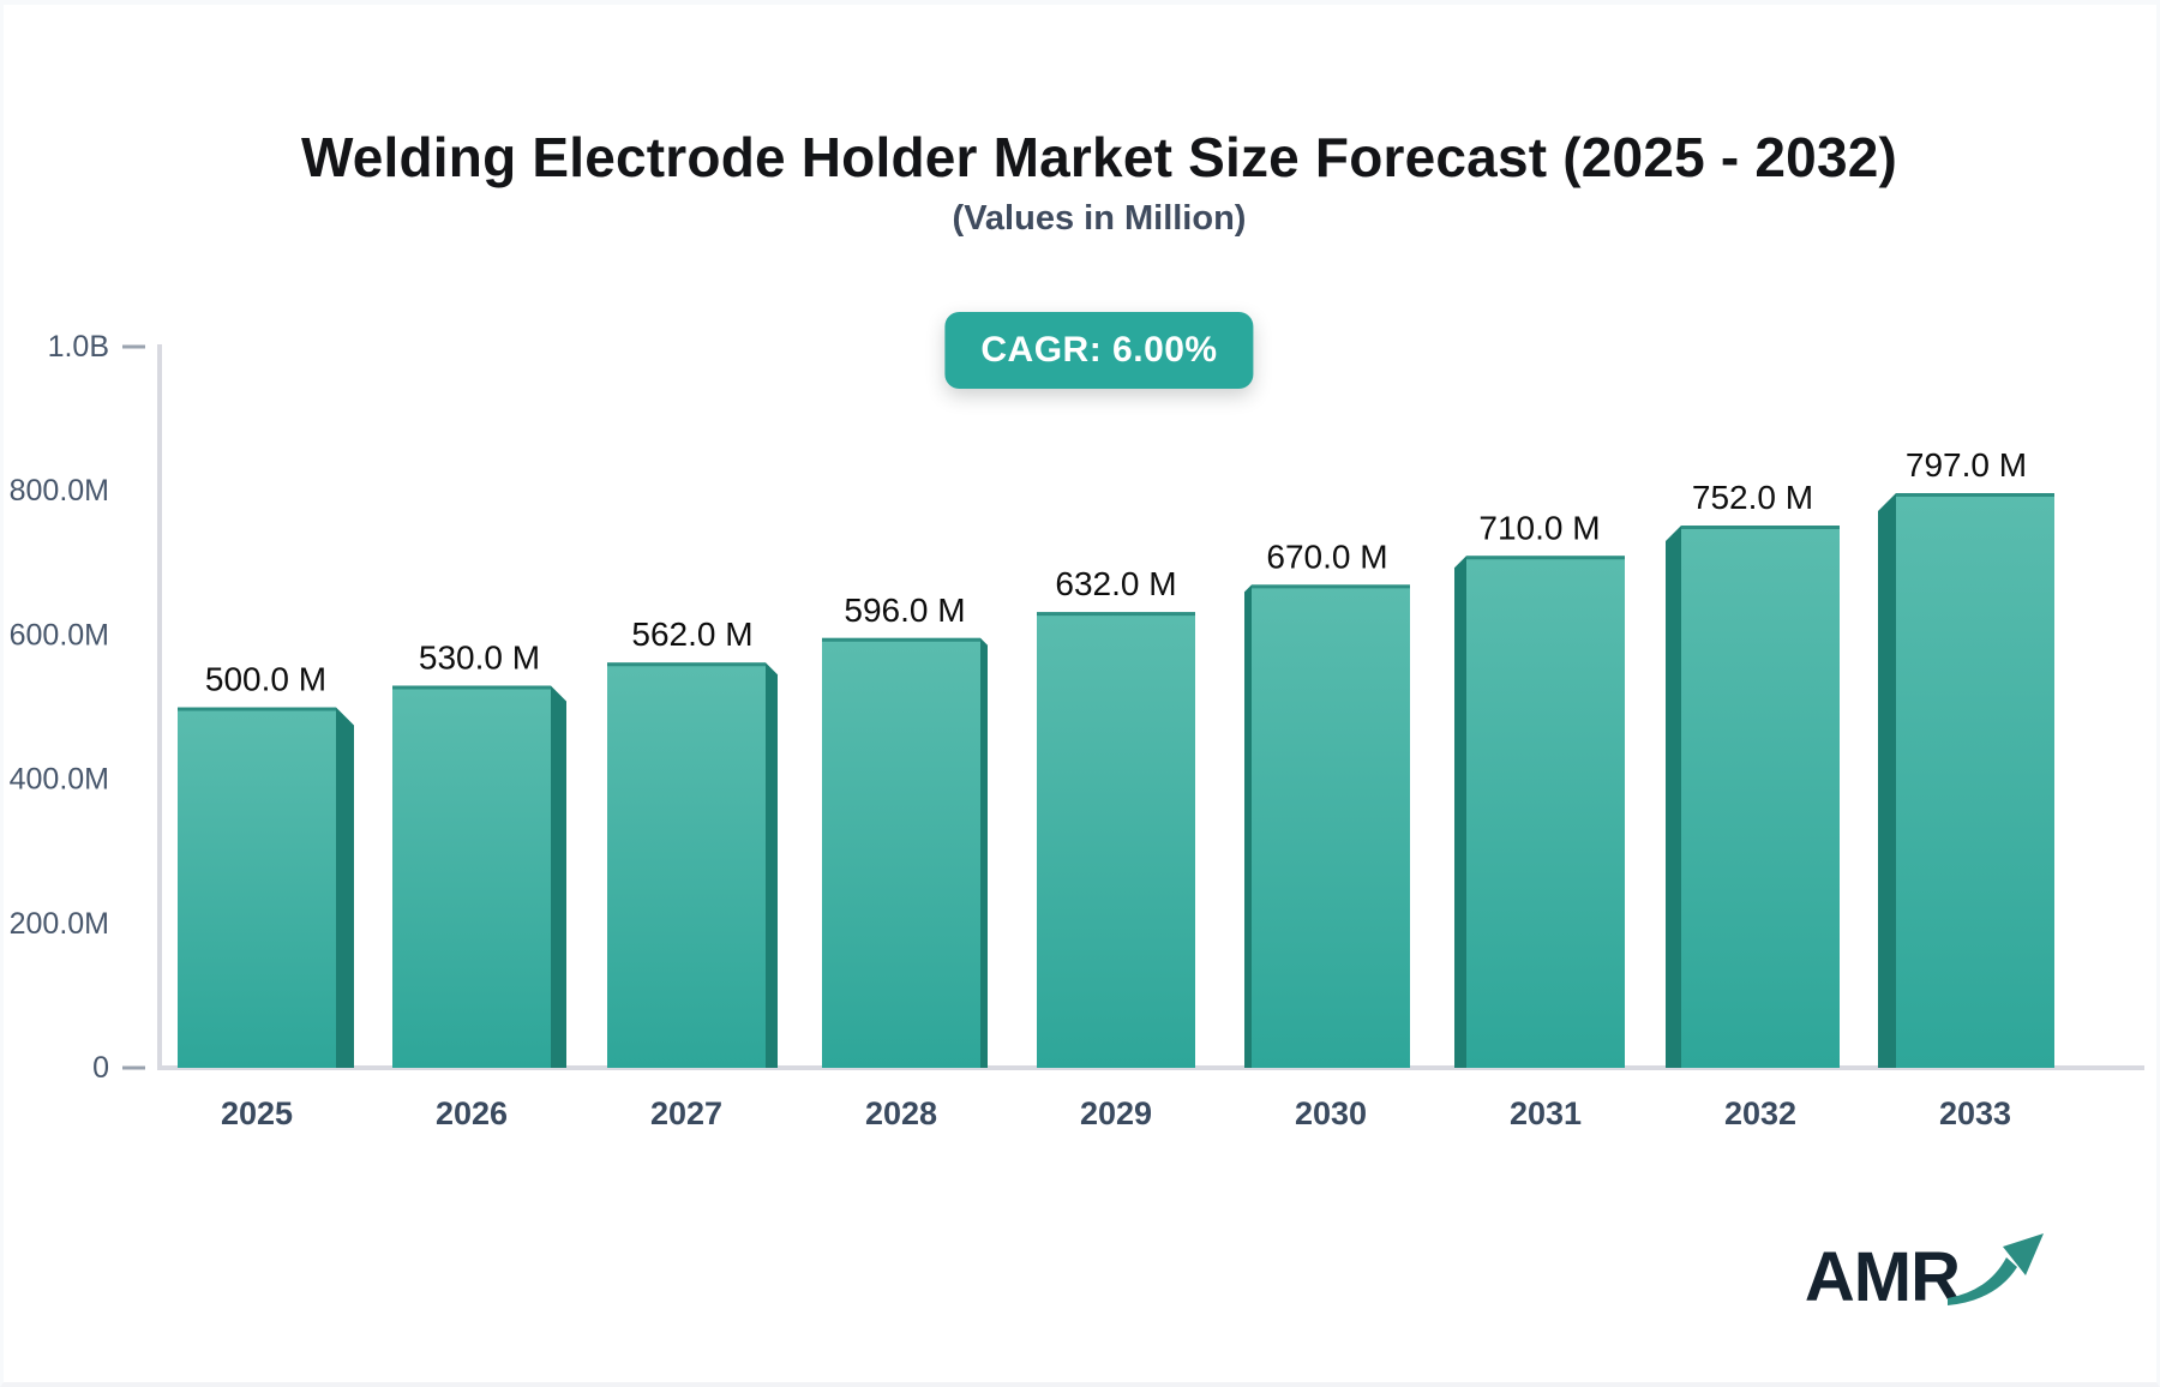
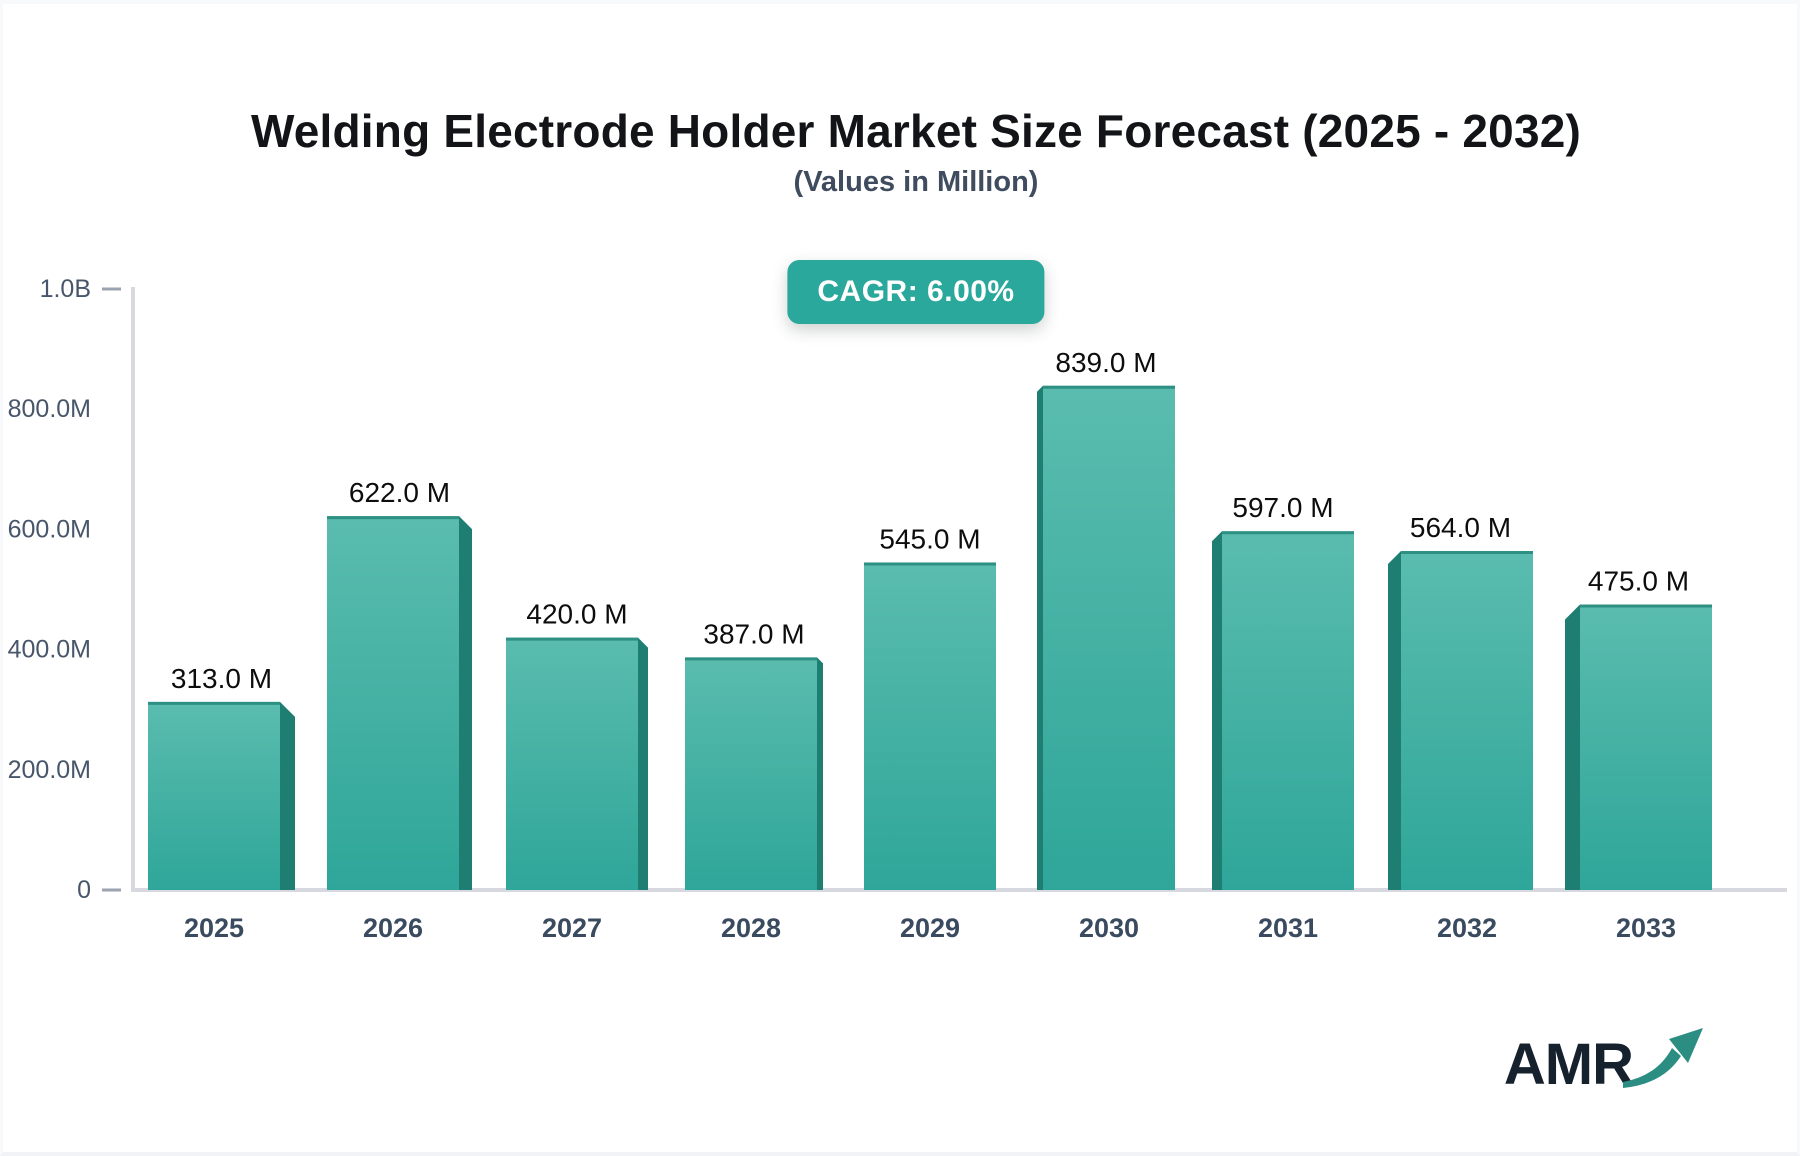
2025: 500.0 -> 313.0
2026: 530.0 -> 622.0
2027: 562.0 -> 420.0
2028: 596.0 -> 387.0
2029: 632.0 -> 545.0
2030: 670.0 -> 839.0
2031: 710.0 -> 597.0
2032: 752.0 -> 564.0
2033: 797.0 -> 475.0
